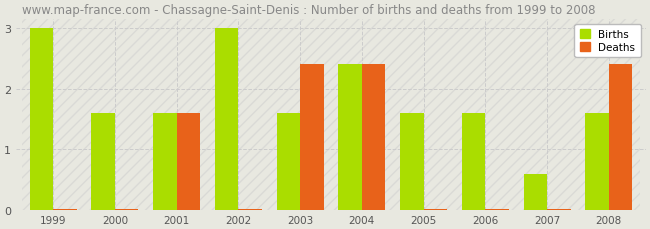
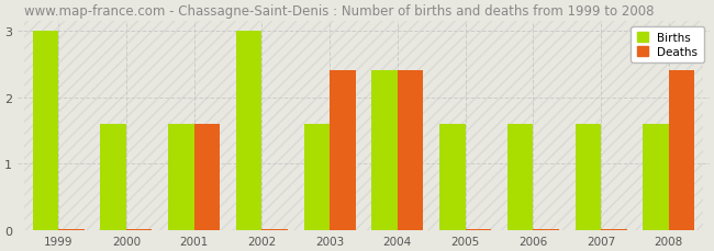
Births/2007: 0.6 -> 1.6
